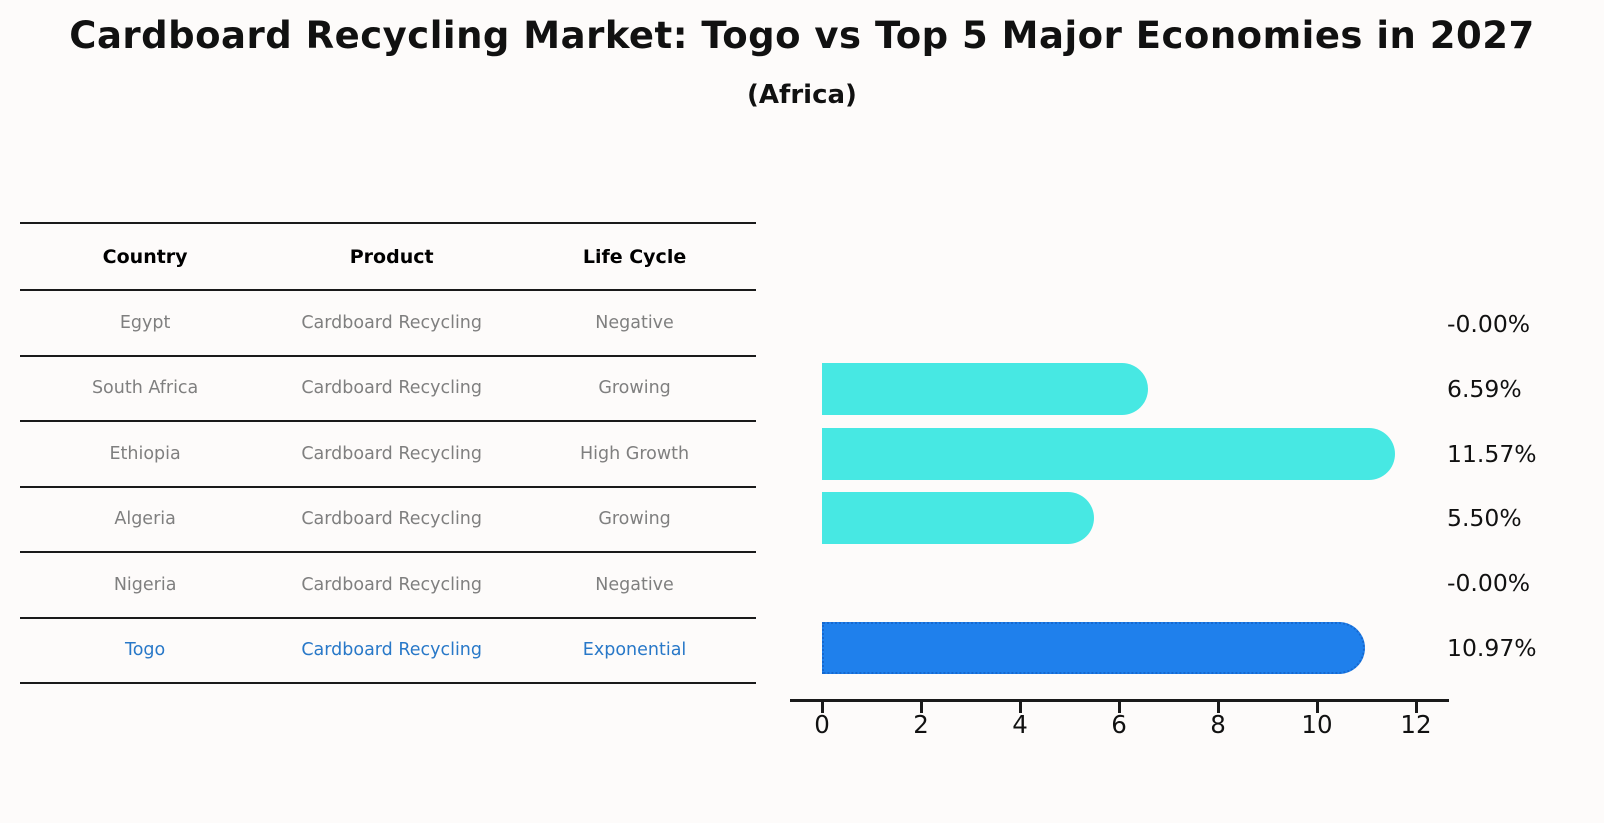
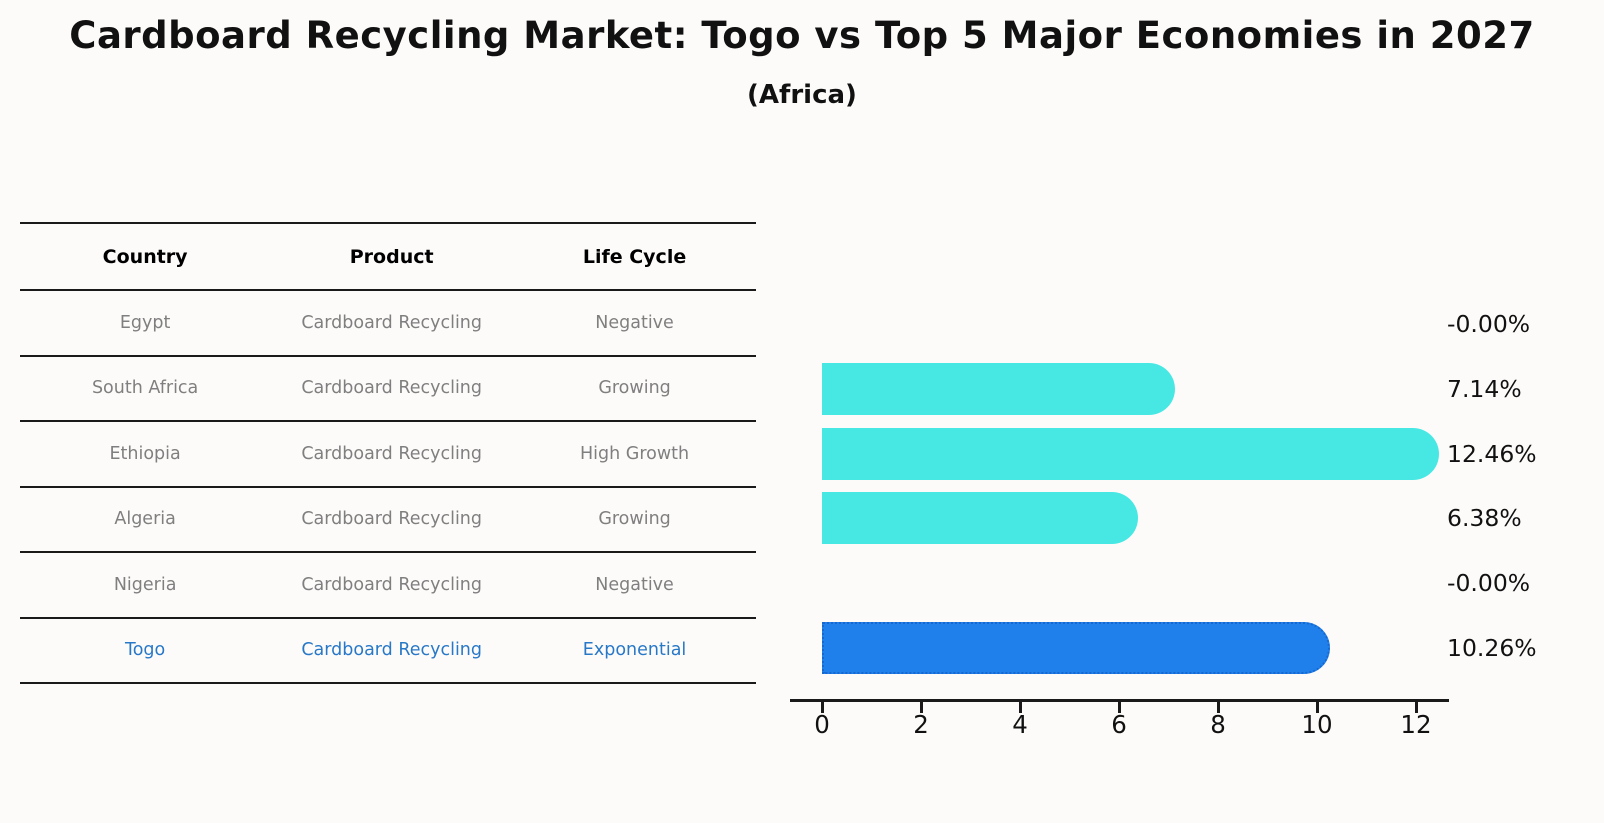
South Africa: 6.59% -> 7.14%
Ethiopia: 11.57% -> 12.46%
Algeria: 5.50% -> 6.38%
Togo: 10.97% -> 10.26%
